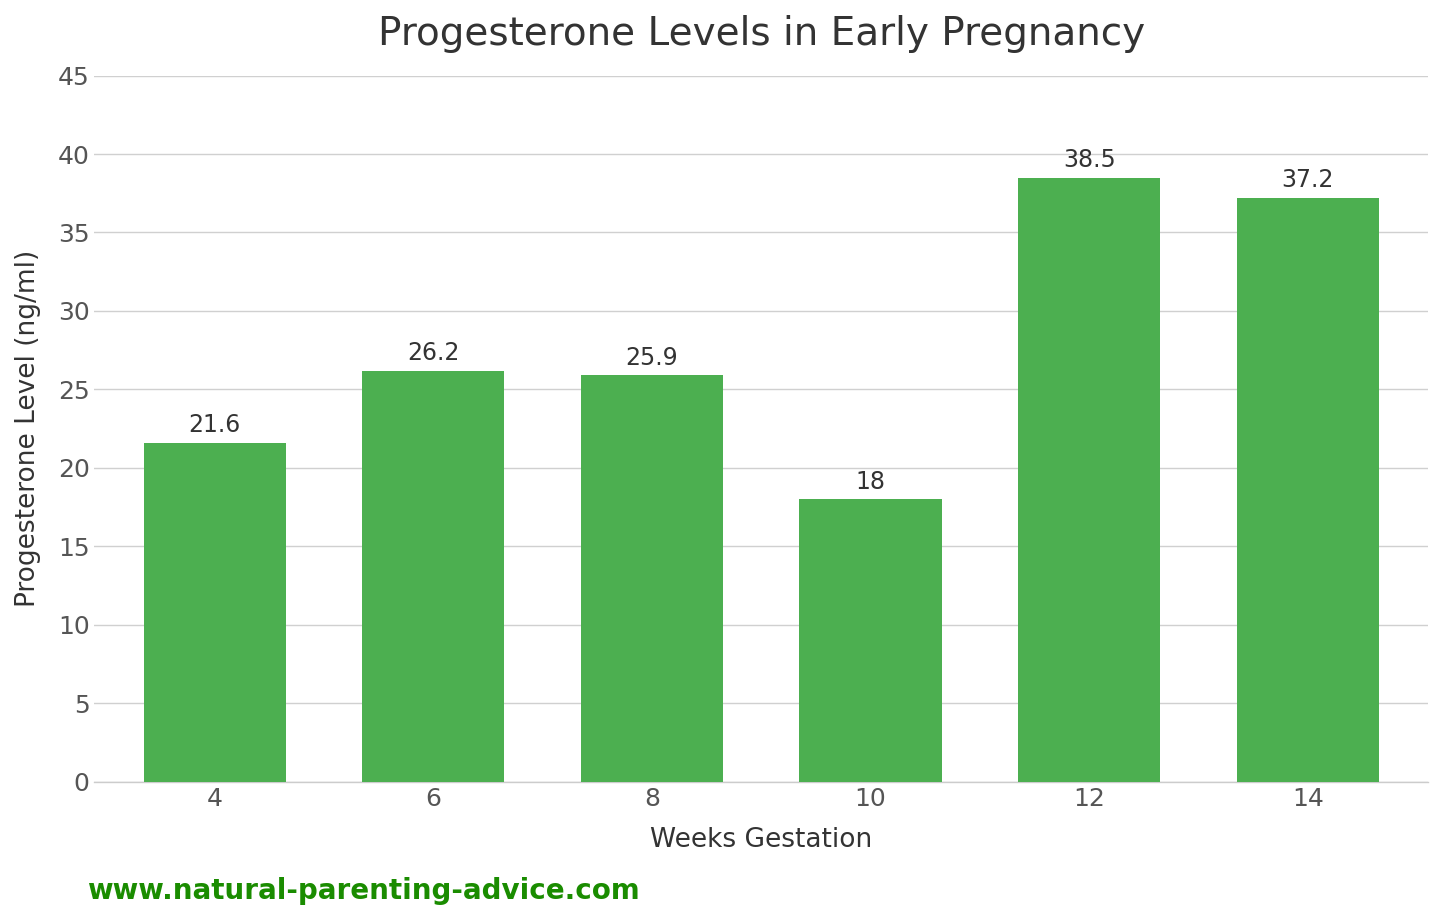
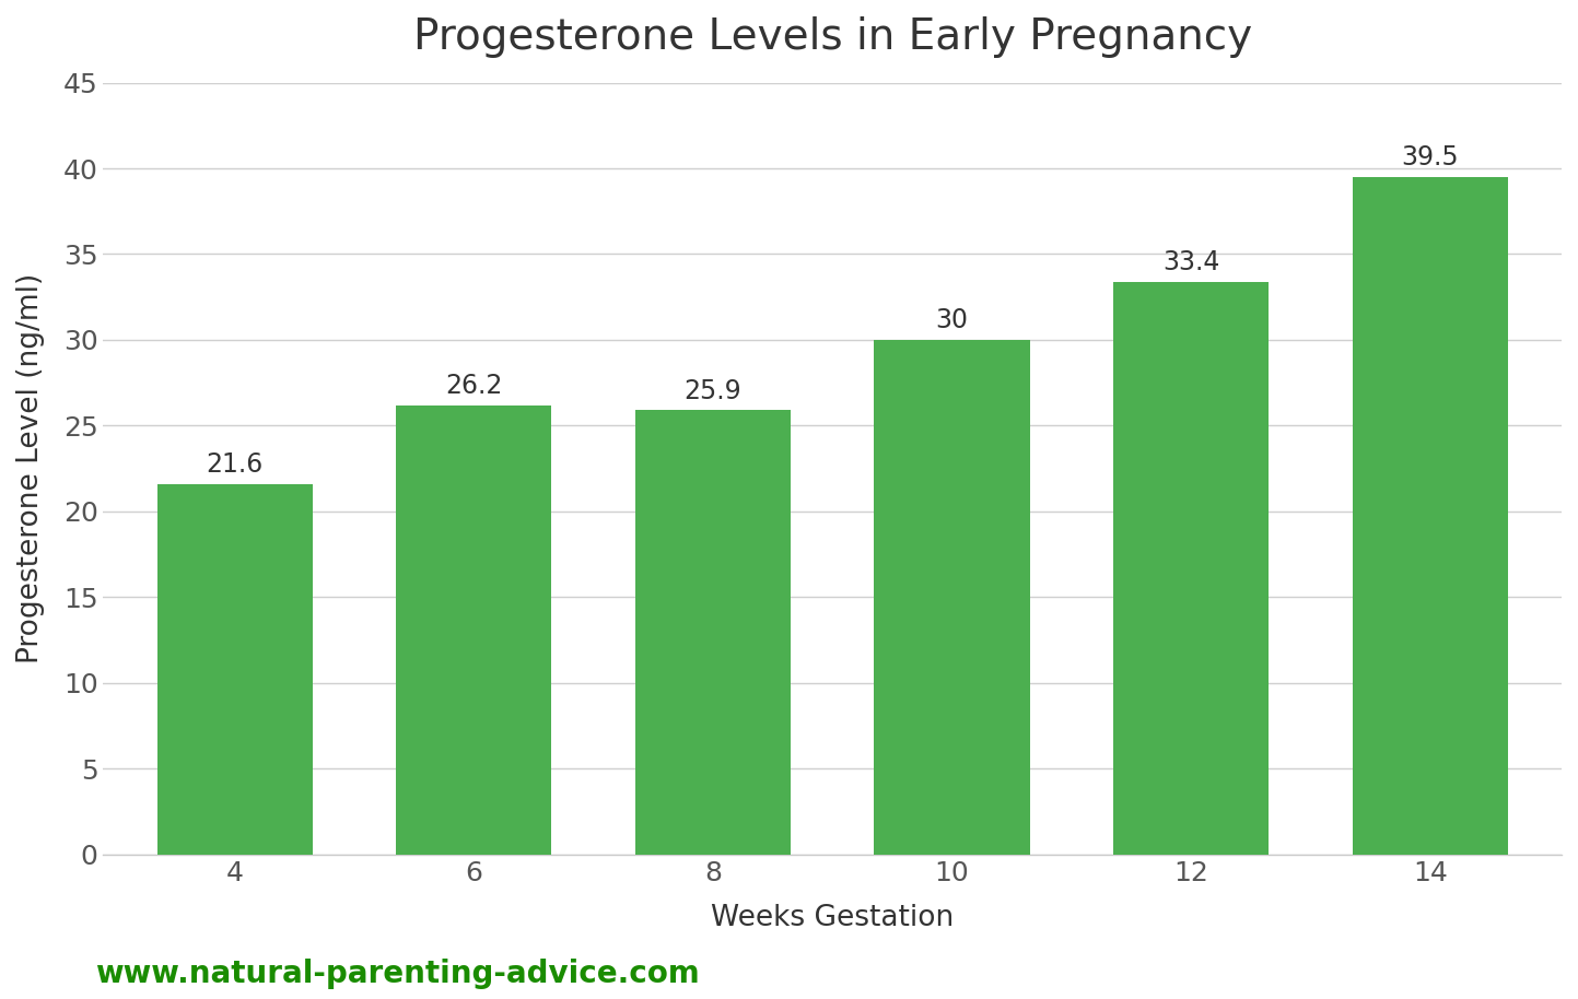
10: 18 -> 30
12: 38.5 -> 33.4
14: 37.2 -> 39.5
